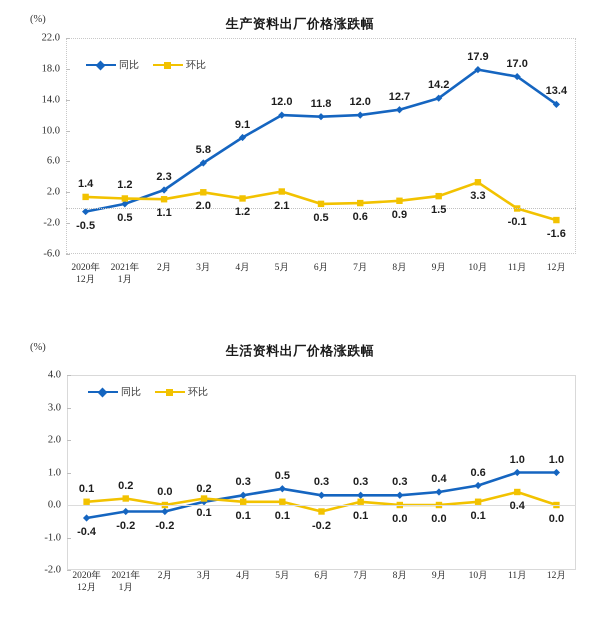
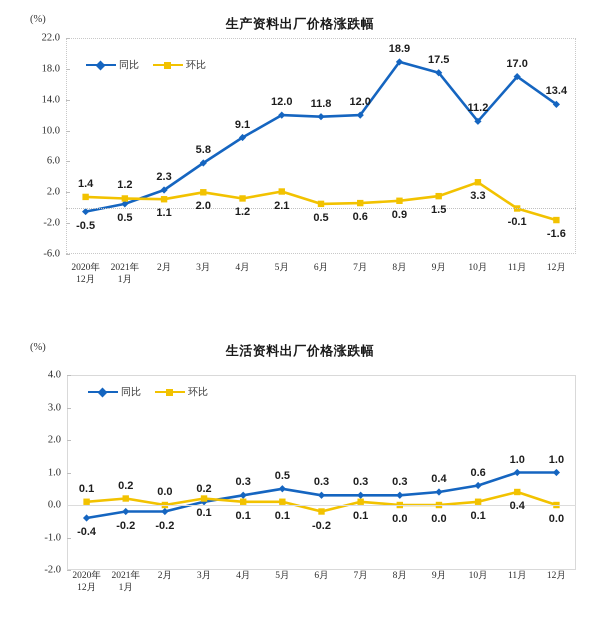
生产资料出厂价格涨跌幅/同比/8月: 12.7 -> 18.9
生产资料出厂价格涨跌幅/同比/9月: 14.2 -> 17.5
生产资料出厂价格涨跌幅/同比/10月: 17.9 -> 11.2
